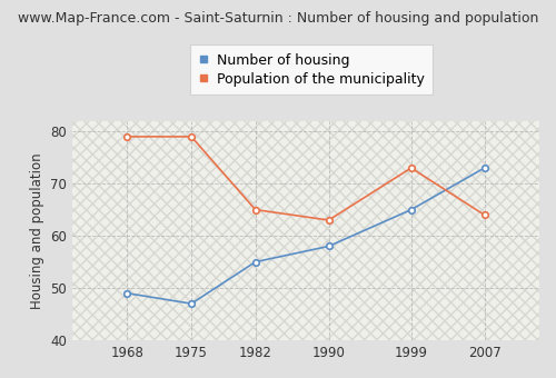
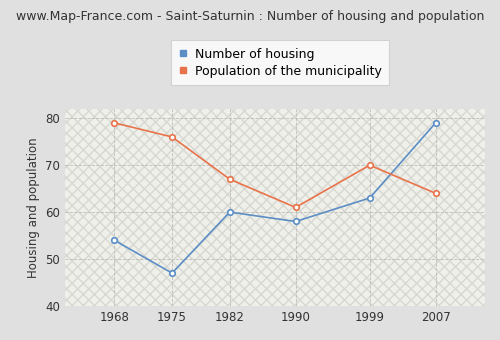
Number of housing/1968: 49 -> 54
Population of the municipality/1975: 79 -> 76
Number of housing/1982: 55 -> 60
Population of the municipality/1982: 65 -> 67
Population of the municipality/1990: 63 -> 61
Number of housing/1999: 65 -> 63
Population of the municipality/1999: 73 -> 70
Number of housing/2007: 73 -> 79
